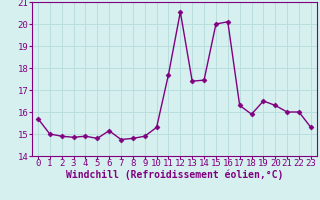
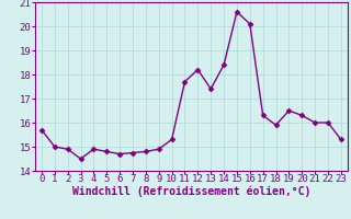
3: 14.85 -> 14.50
6: 15.15 -> 14.70
12: 20.55 -> 18.20
14: 17.45 -> 18.40
15: 20.00 -> 20.60
